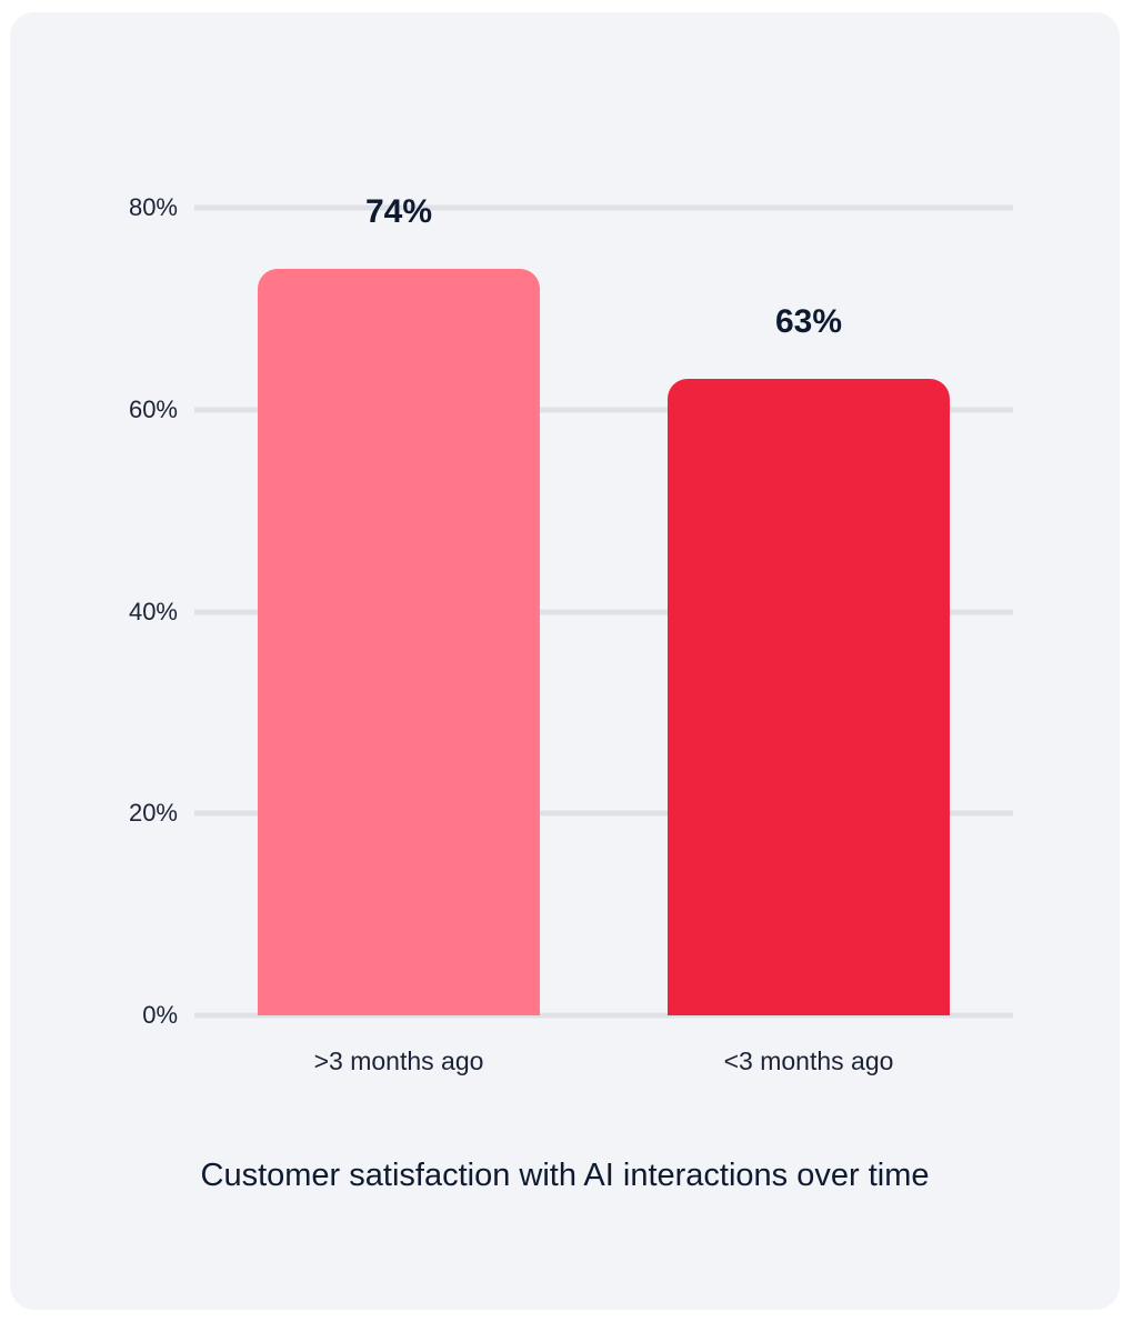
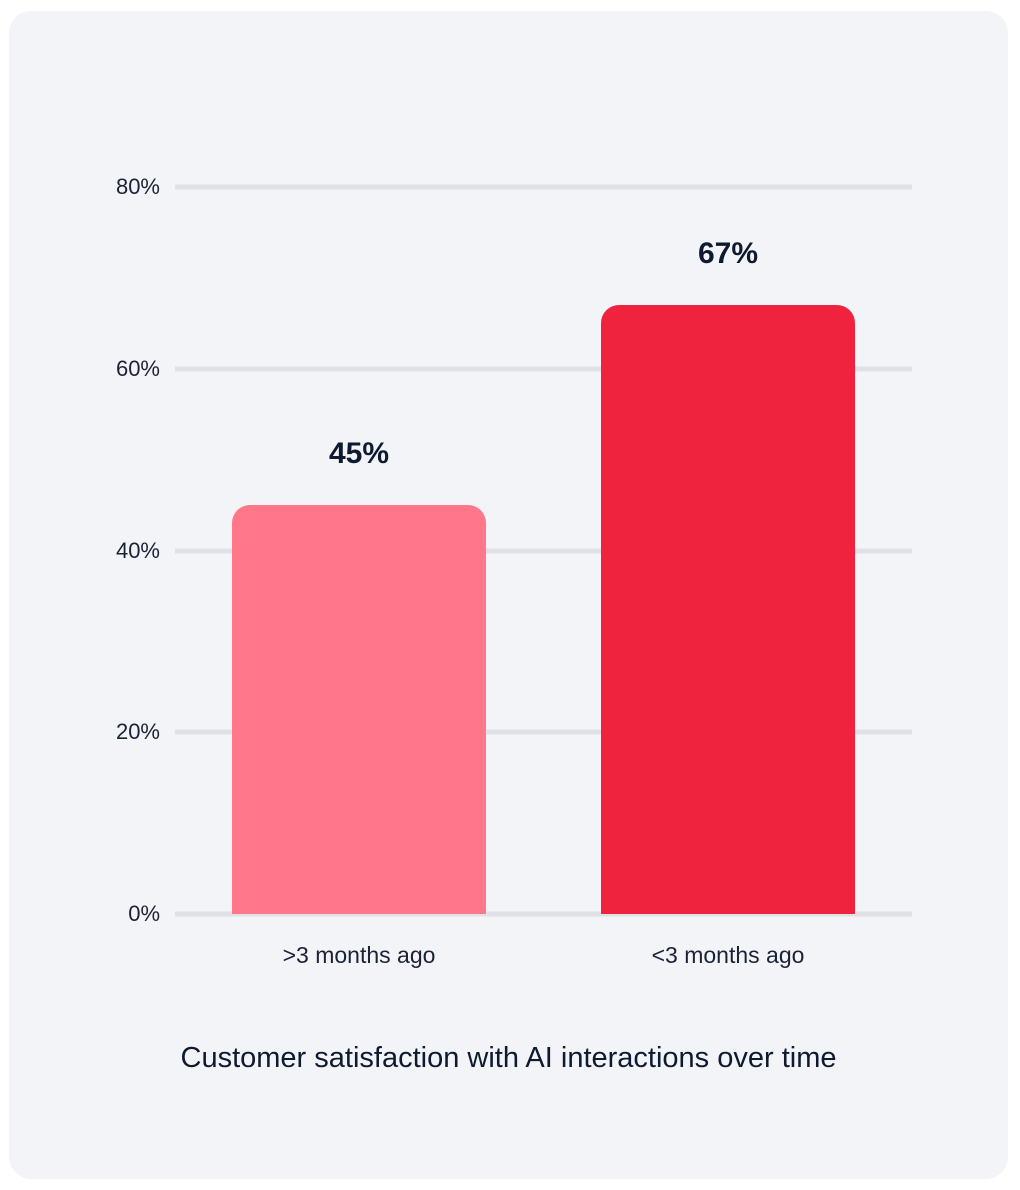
>3 months ago: 74% -> 45%
<3 months ago: 63% -> 67%
